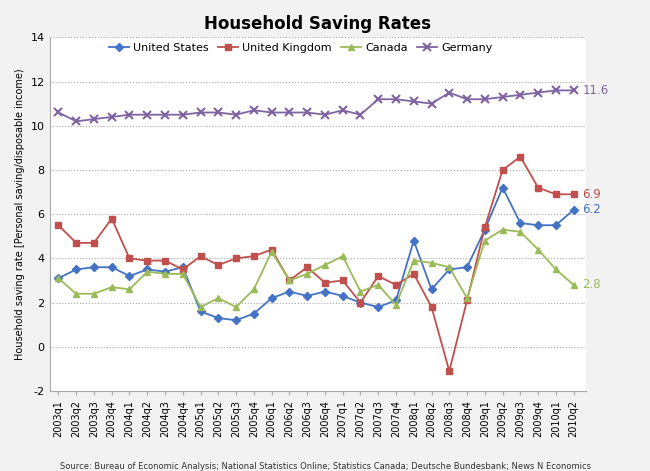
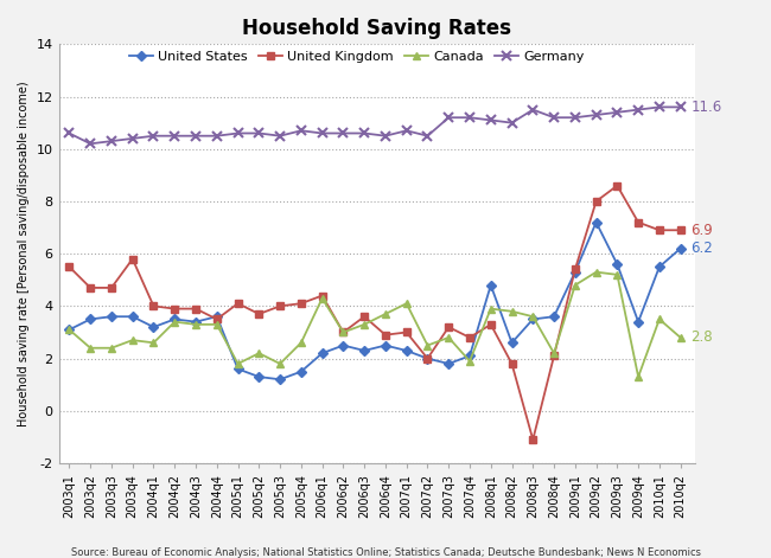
United States/2009q4: 5.5 -> 3.4
Canada/2009q4: 4.4 -> 1.3
